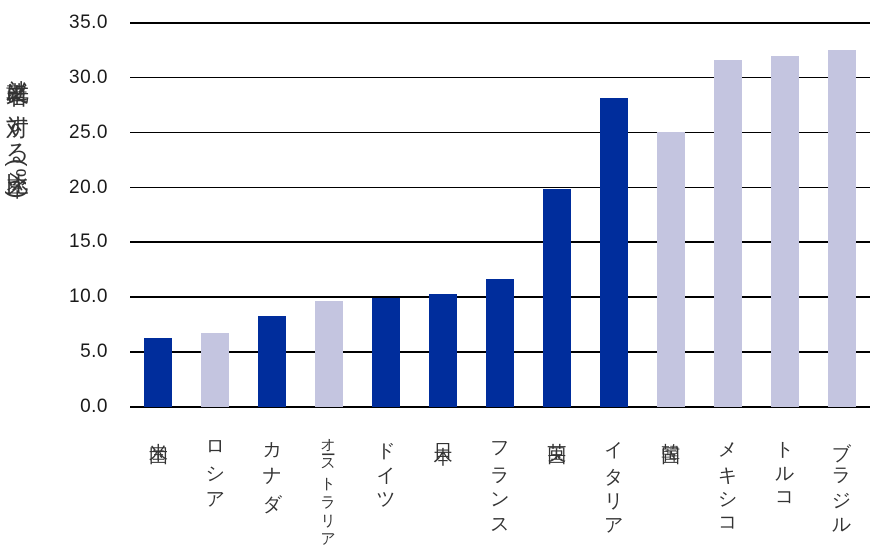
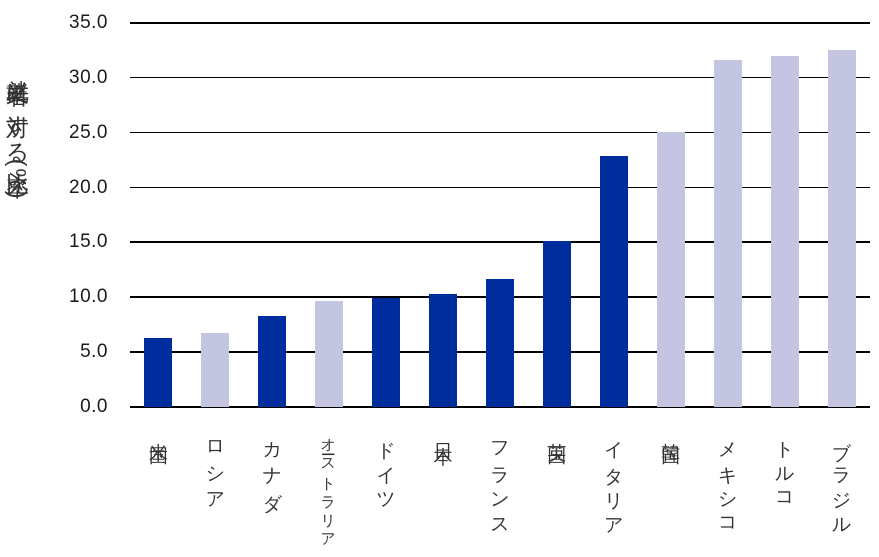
英国: 19.9 -> 15.1
イタリア: 28.2 -> 22.9
